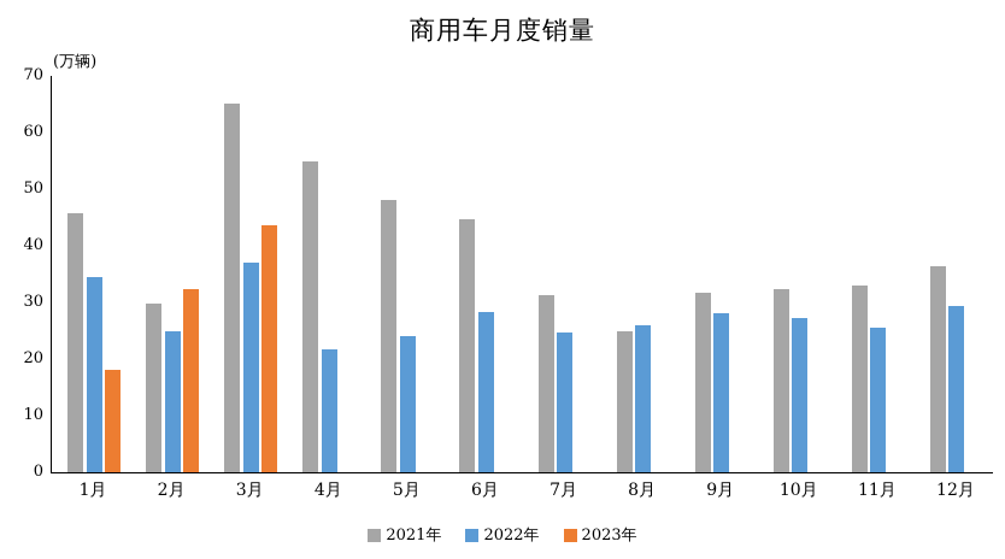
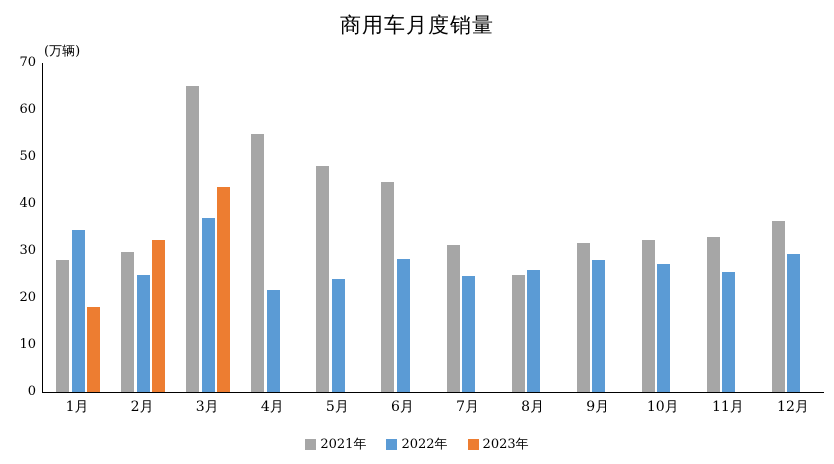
2021年/1月: 46 -> 28
